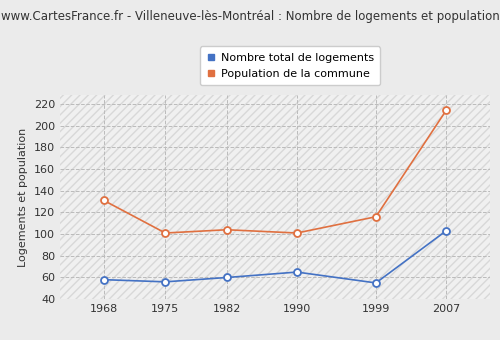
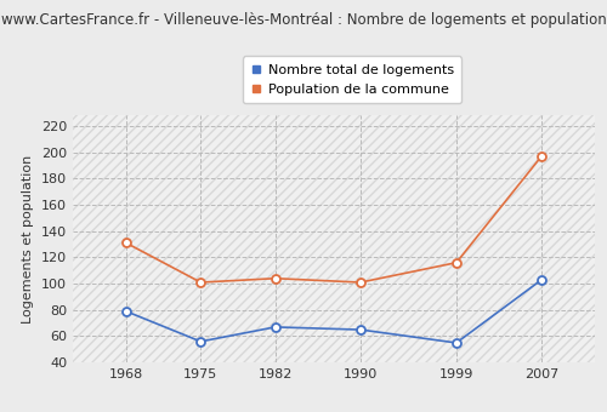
Nombre total de logements/1968: 58 -> 79
Nombre total de logements/1982: 60 -> 67
Population de la commune/2007: 214 -> 197
